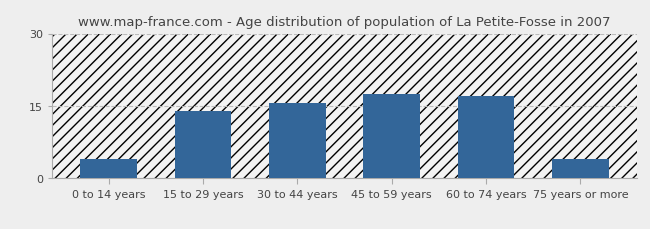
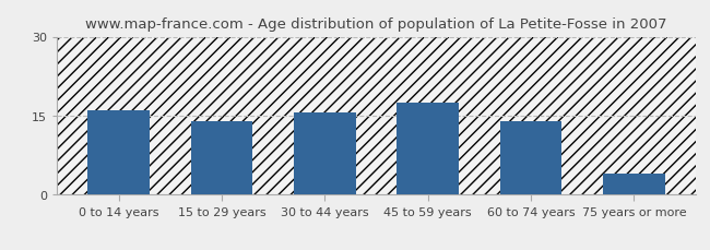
0 to 14 years: 4.0 -> 16.0
60 to 74 years: 17.0 -> 14.0
